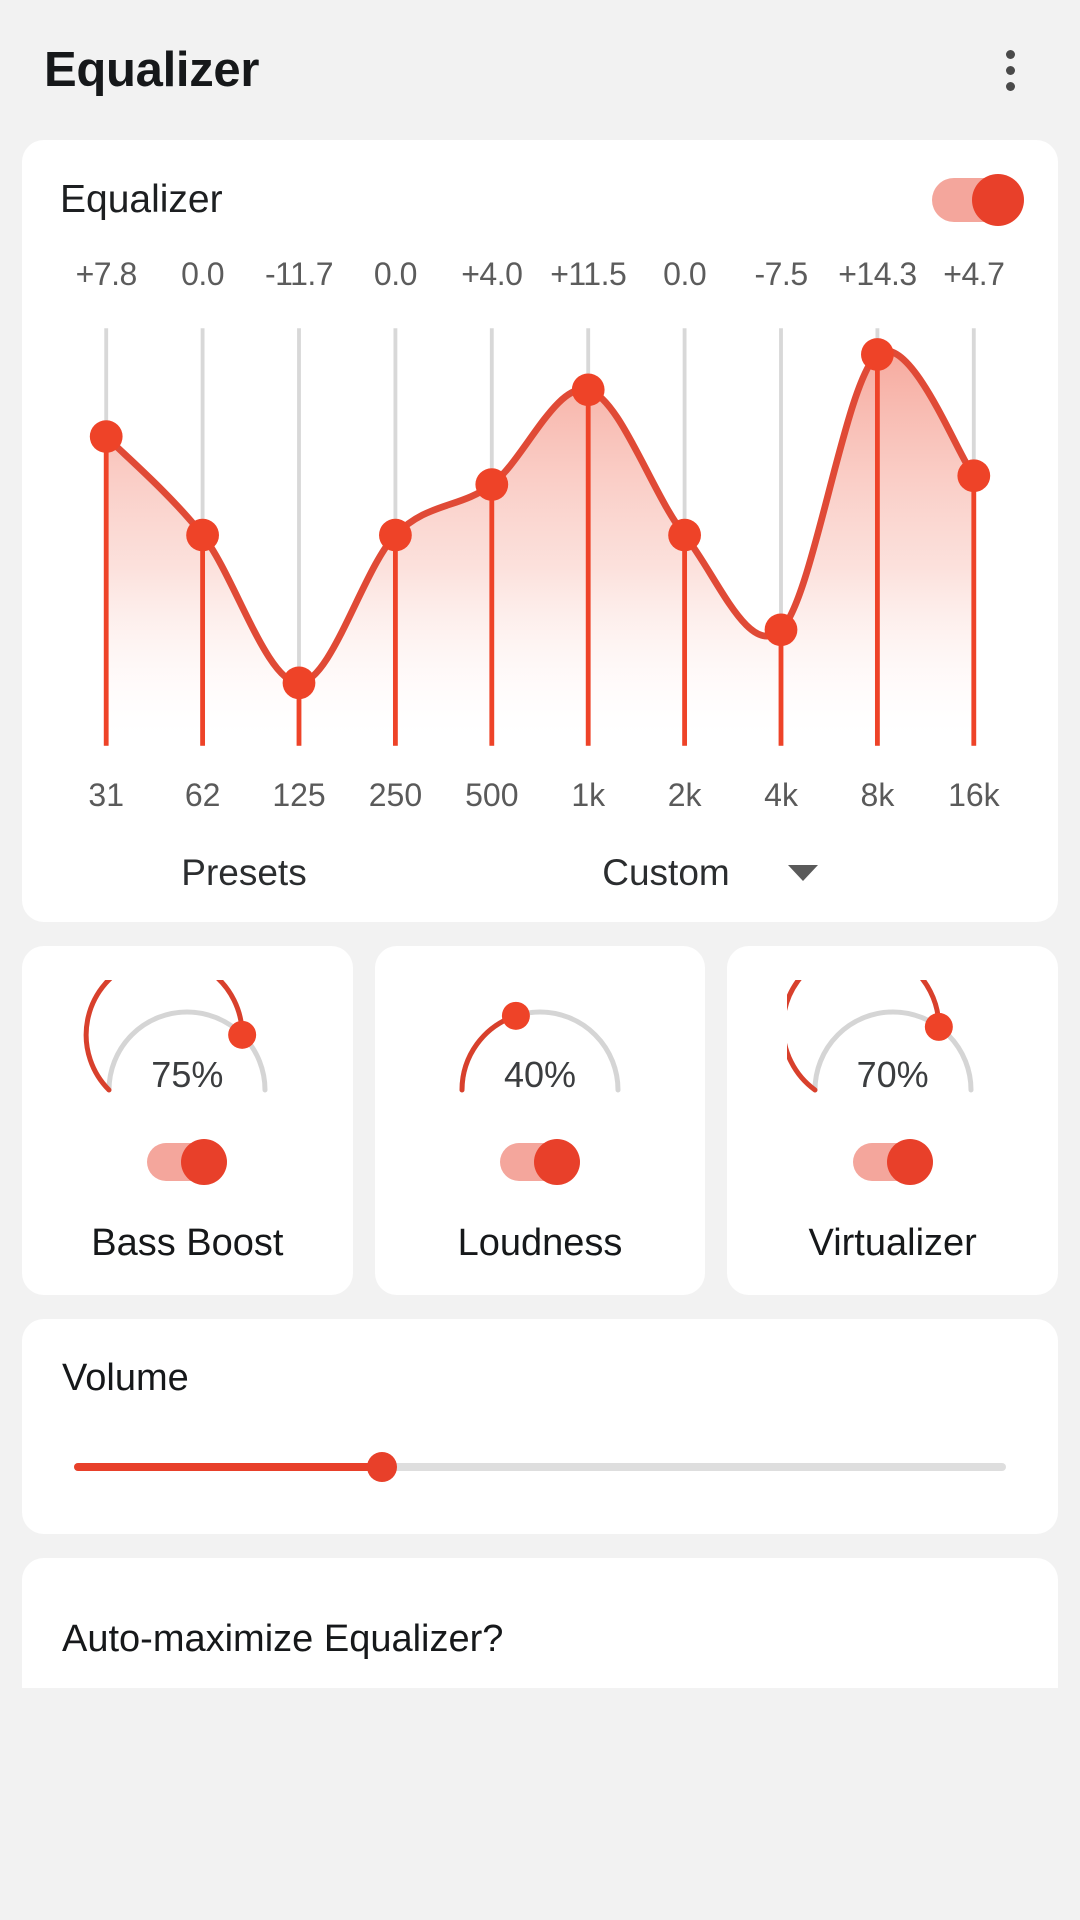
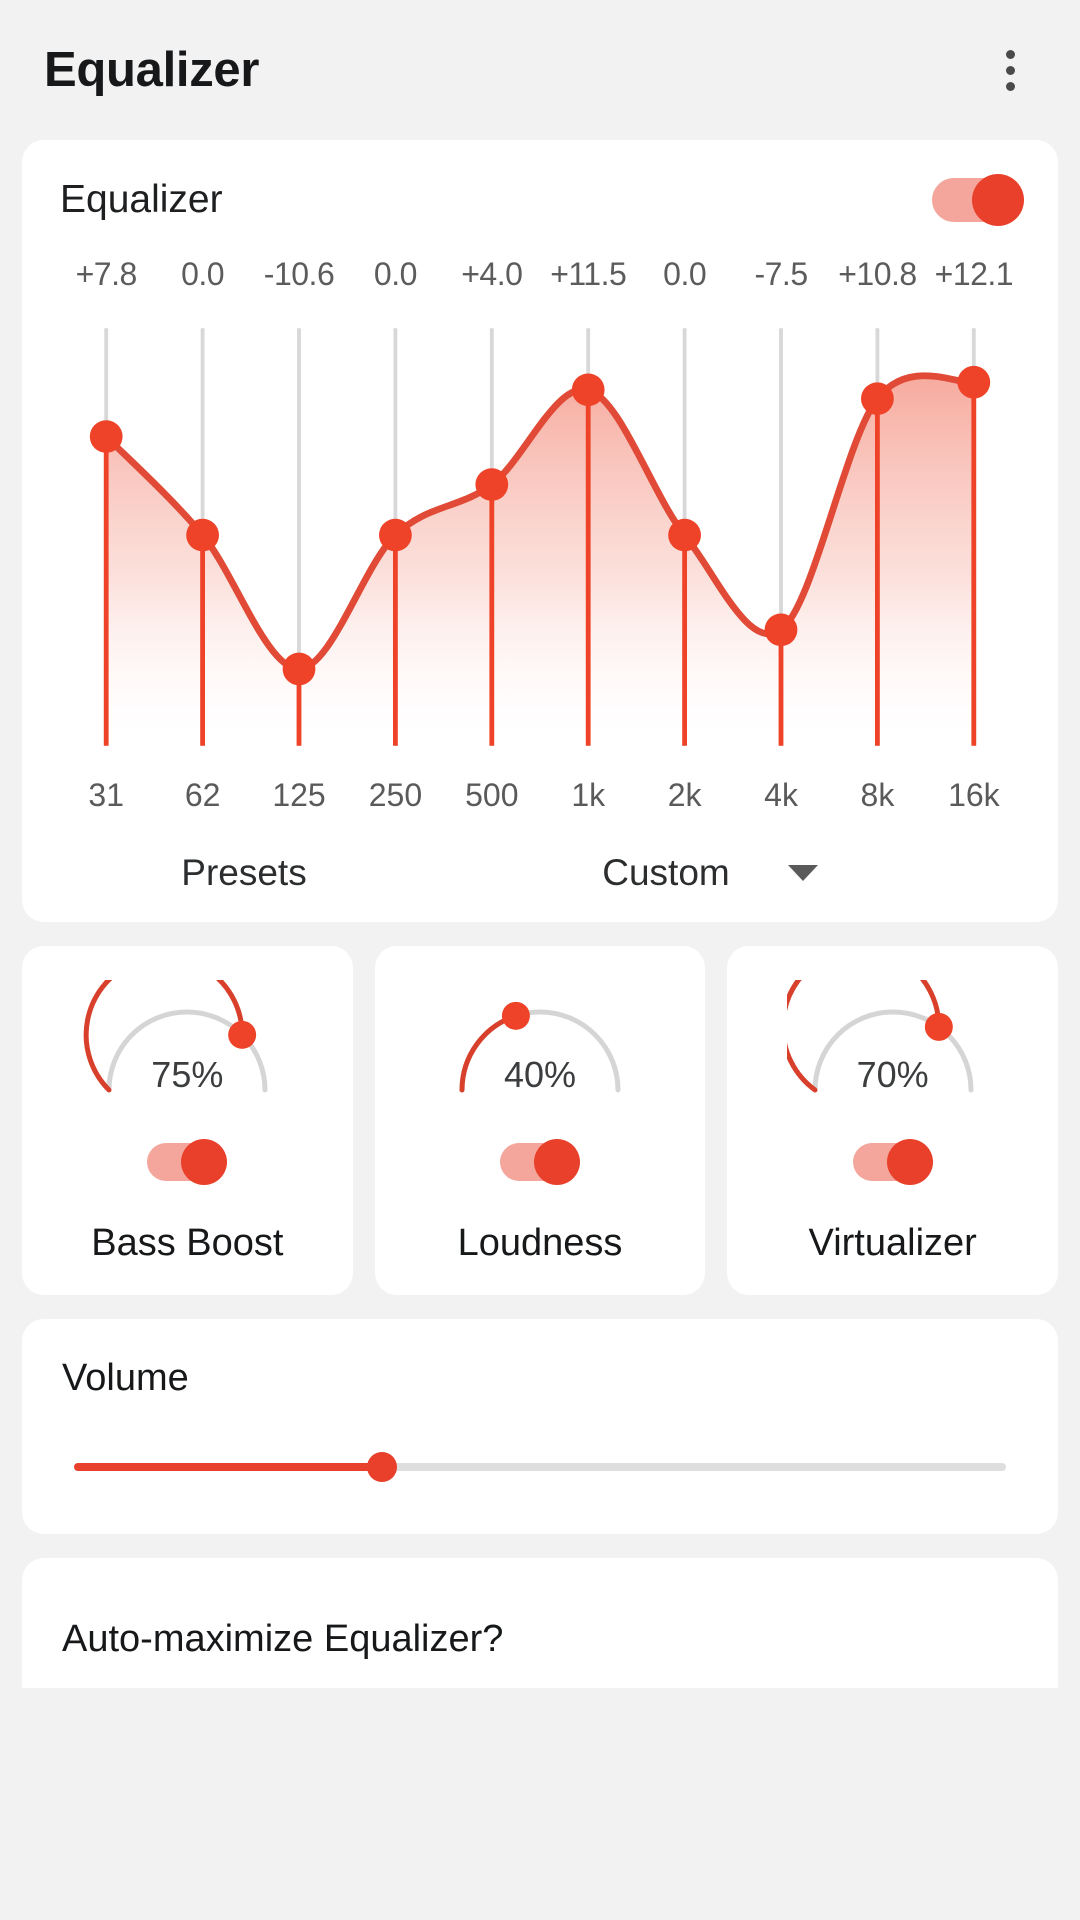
125: -11.7 -> -10.6
8k: +14.3 -> +10.8
16k: +4.7 -> +12.1
